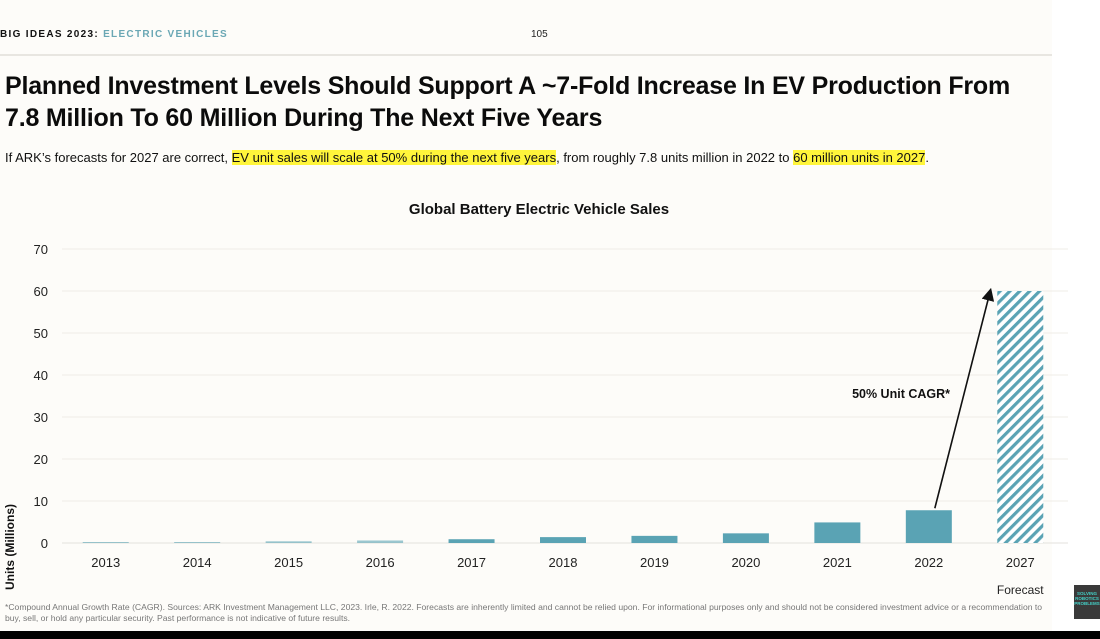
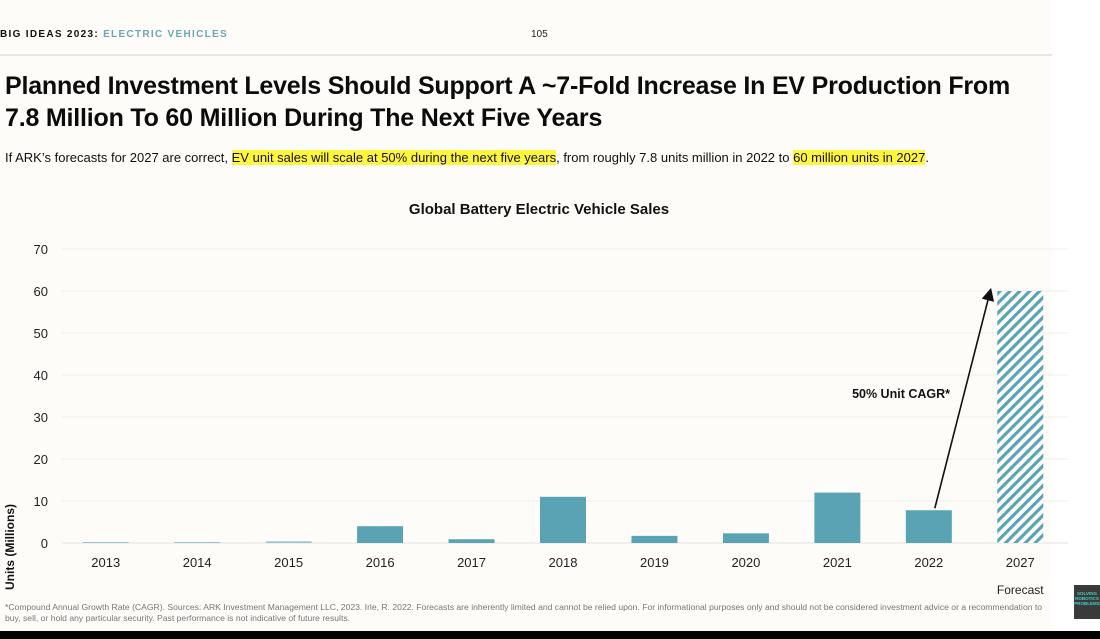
2016: 1 -> 4
2018: 1 -> 11
2021: 5 -> 12
